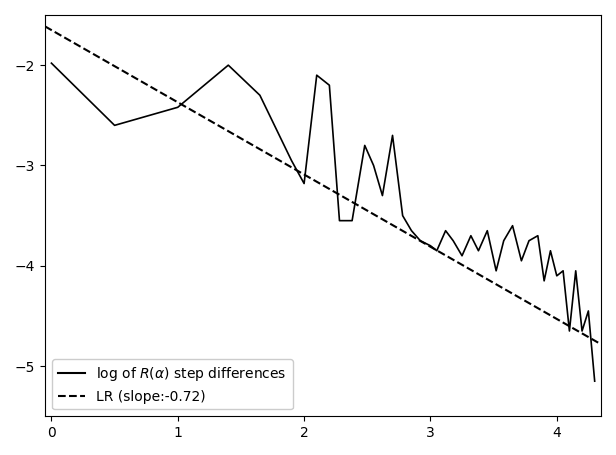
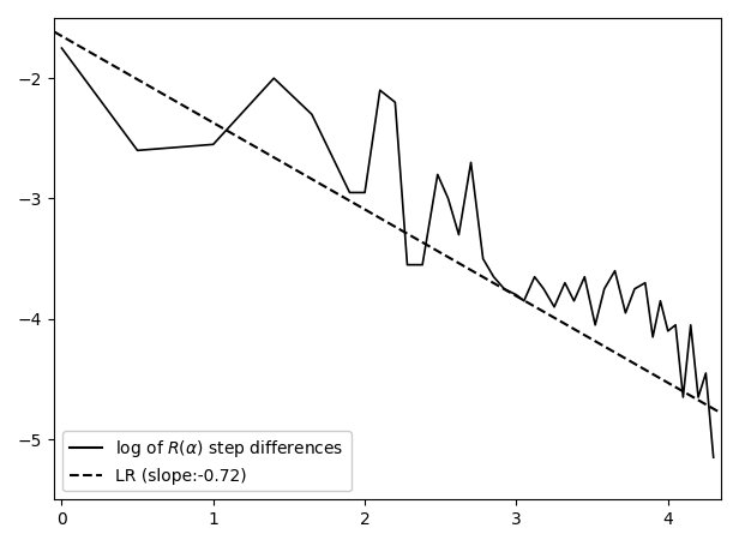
0: -1.98 -> -1.75
1: -2.42 -> -2.55
2: -3.18 -> -2.95
